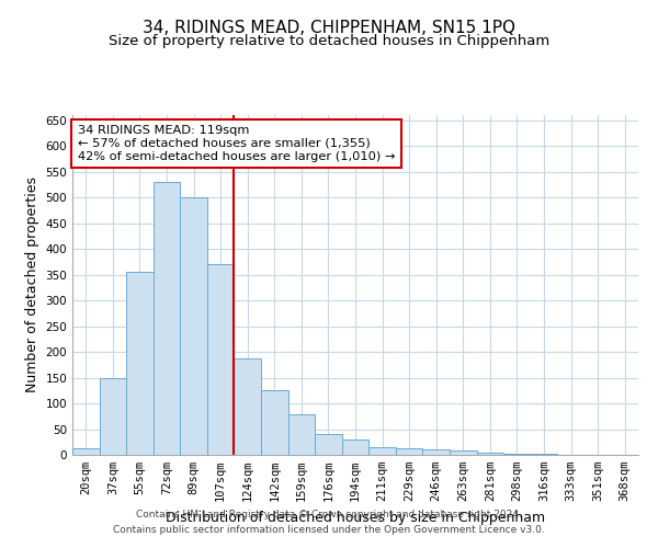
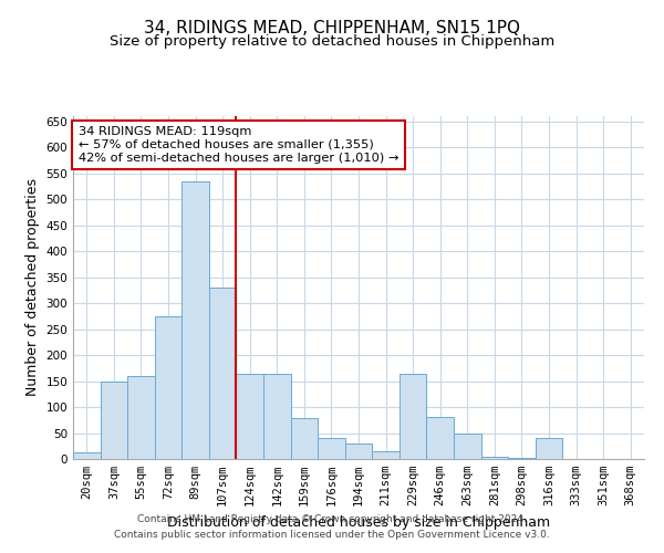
55sqm: 355 -> 160
72sqm: 530 -> 275
89sqm: 500 -> 535
107sqm: 370 -> 330
124sqm: 188 -> 165
142sqm: 125 -> 165
229sqm: 13 -> 165
246sqm: 10 -> 80
263sqm: 8 -> 50
316sqm: 2 -> 40
